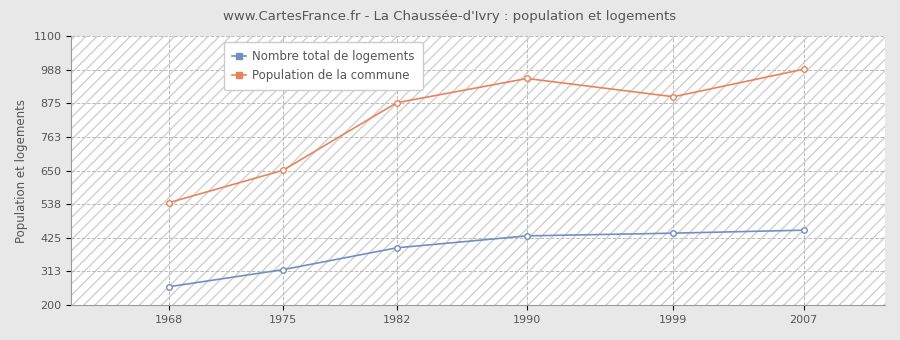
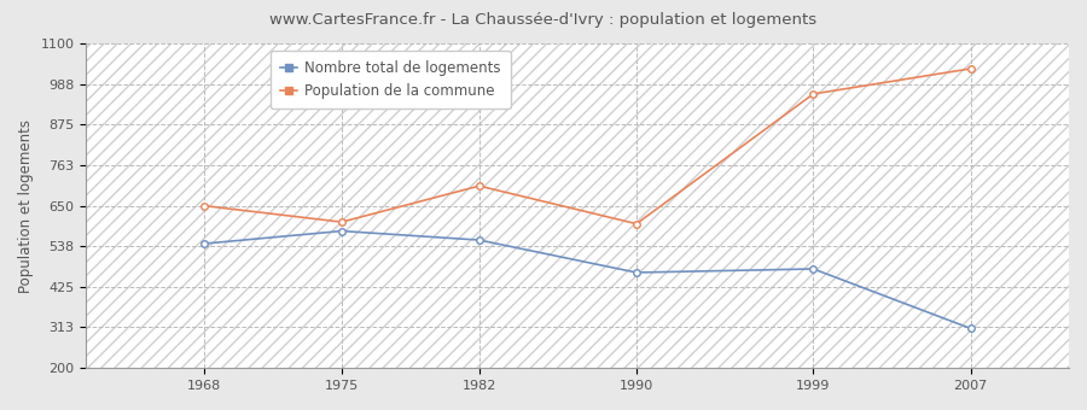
Nombre total de logements/1968: 262 -> 545
Population de la commune/1968: 543 -> 650
Nombre total de logements/1975: 319 -> 580
Population de la commune/1975: 651 -> 605
Nombre total de logements/1982: 392 -> 555
Population de la commune/1982: 877 -> 705
Nombre total de logements/1990: 432 -> 465
Population de la commune/1990: 958 -> 600
Nombre total de logements/1999: 441 -> 475
Population de la commune/1999: 897 -> 960
Nombre total de logements/2007: 451 -> 310
Population de la commune/2007: 989 -> 1030
